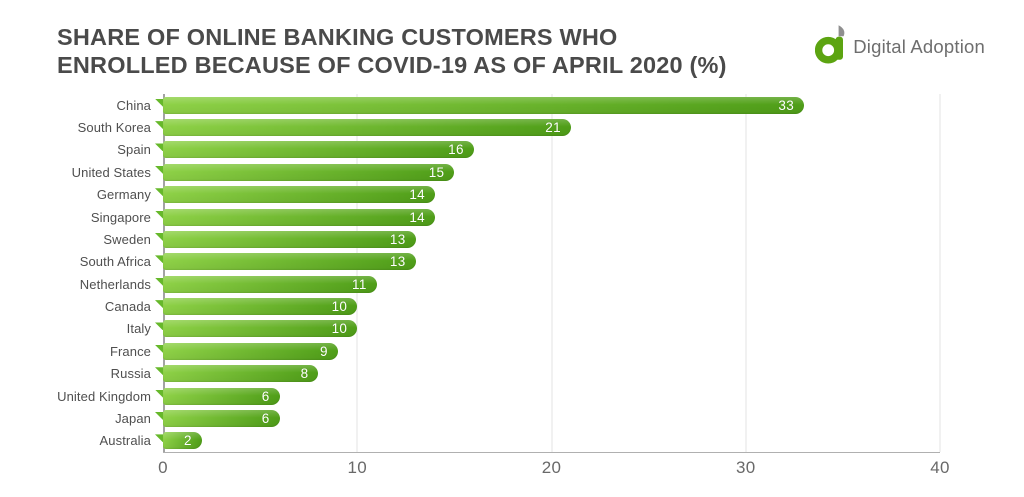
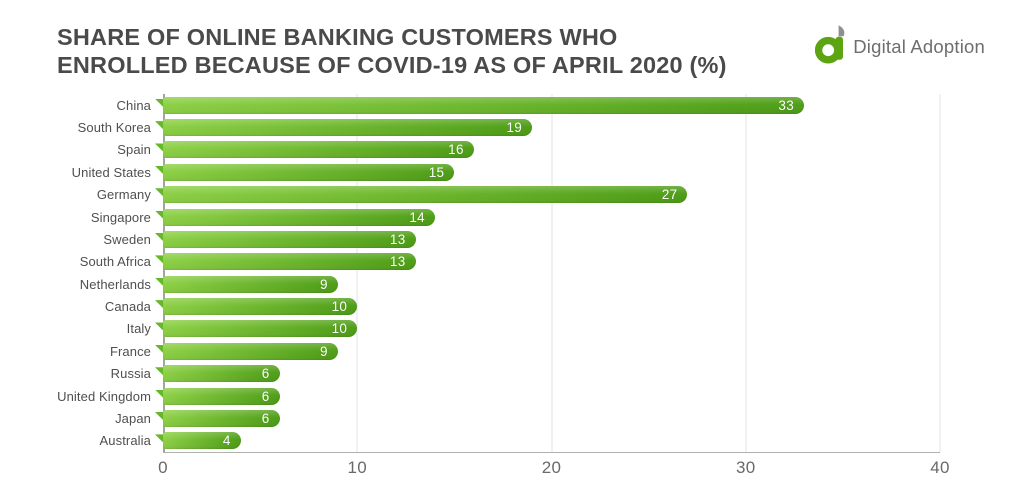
South Korea: 21 -> 19
Germany: 14 -> 27
Netherlands: 11 -> 9
Russia: 8 -> 6
Australia: 2 -> 4
